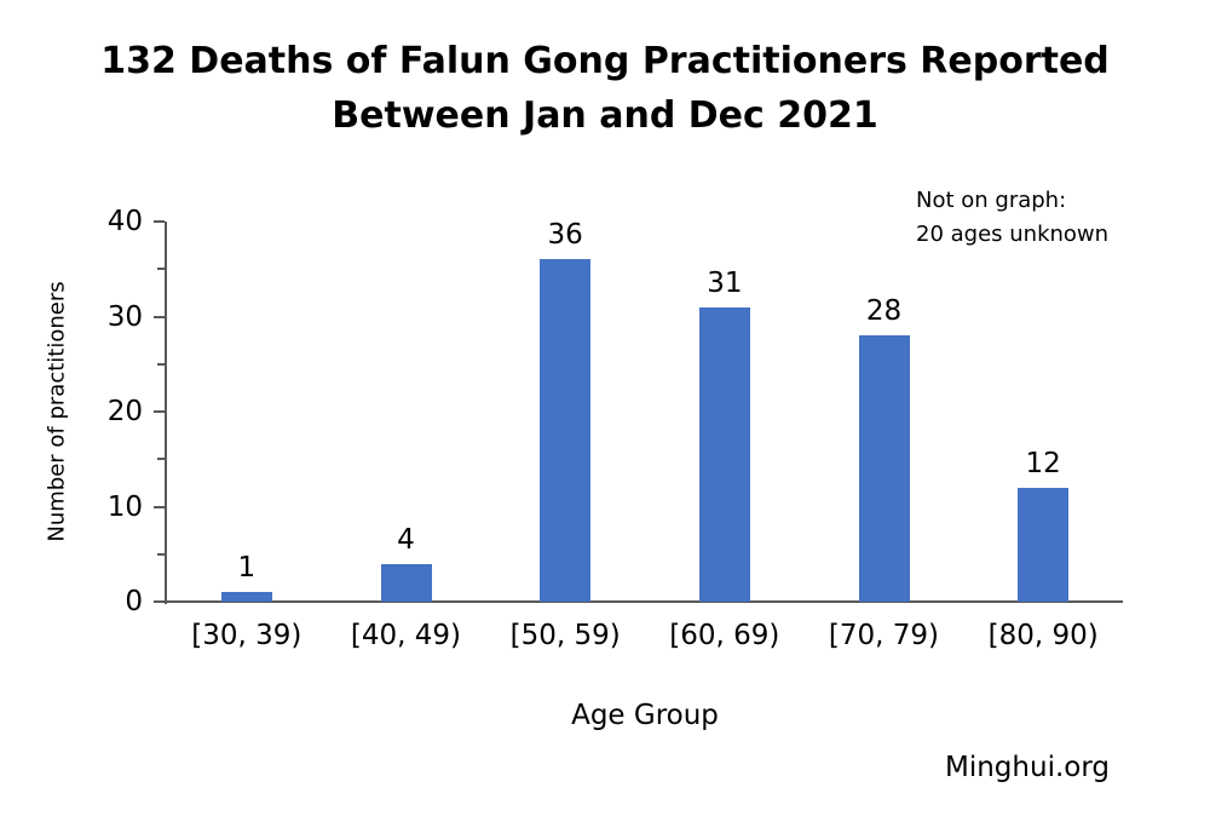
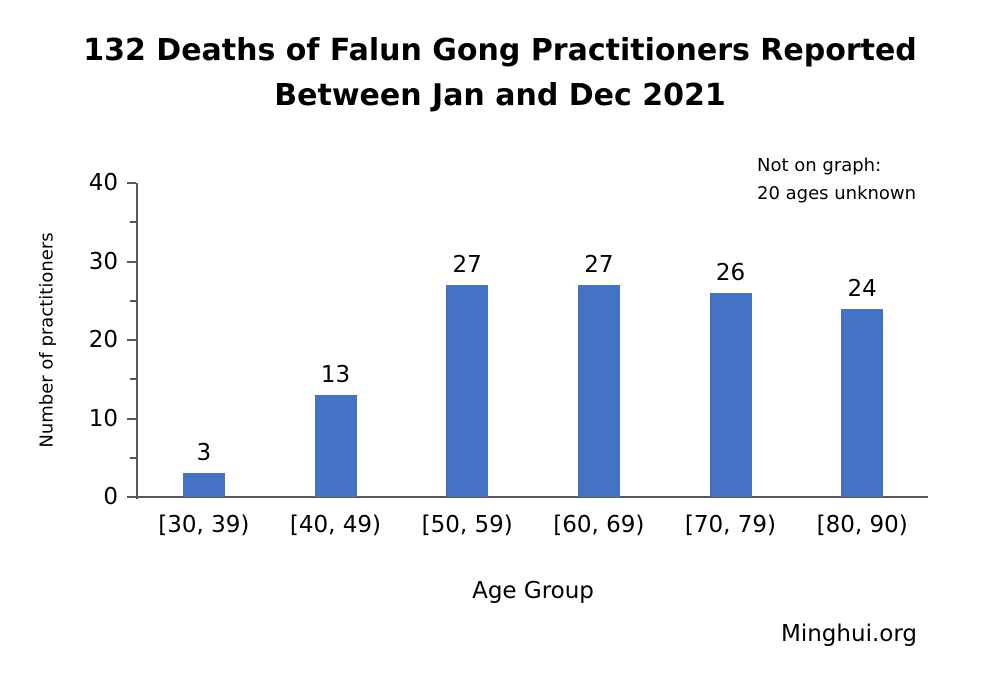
[30, 39): 1 -> 3
[40, 49): 4 -> 13
[50, 59): 36 -> 27
[60, 69): 31 -> 27
[70, 79): 28 -> 26
[80, 90): 12 -> 24
